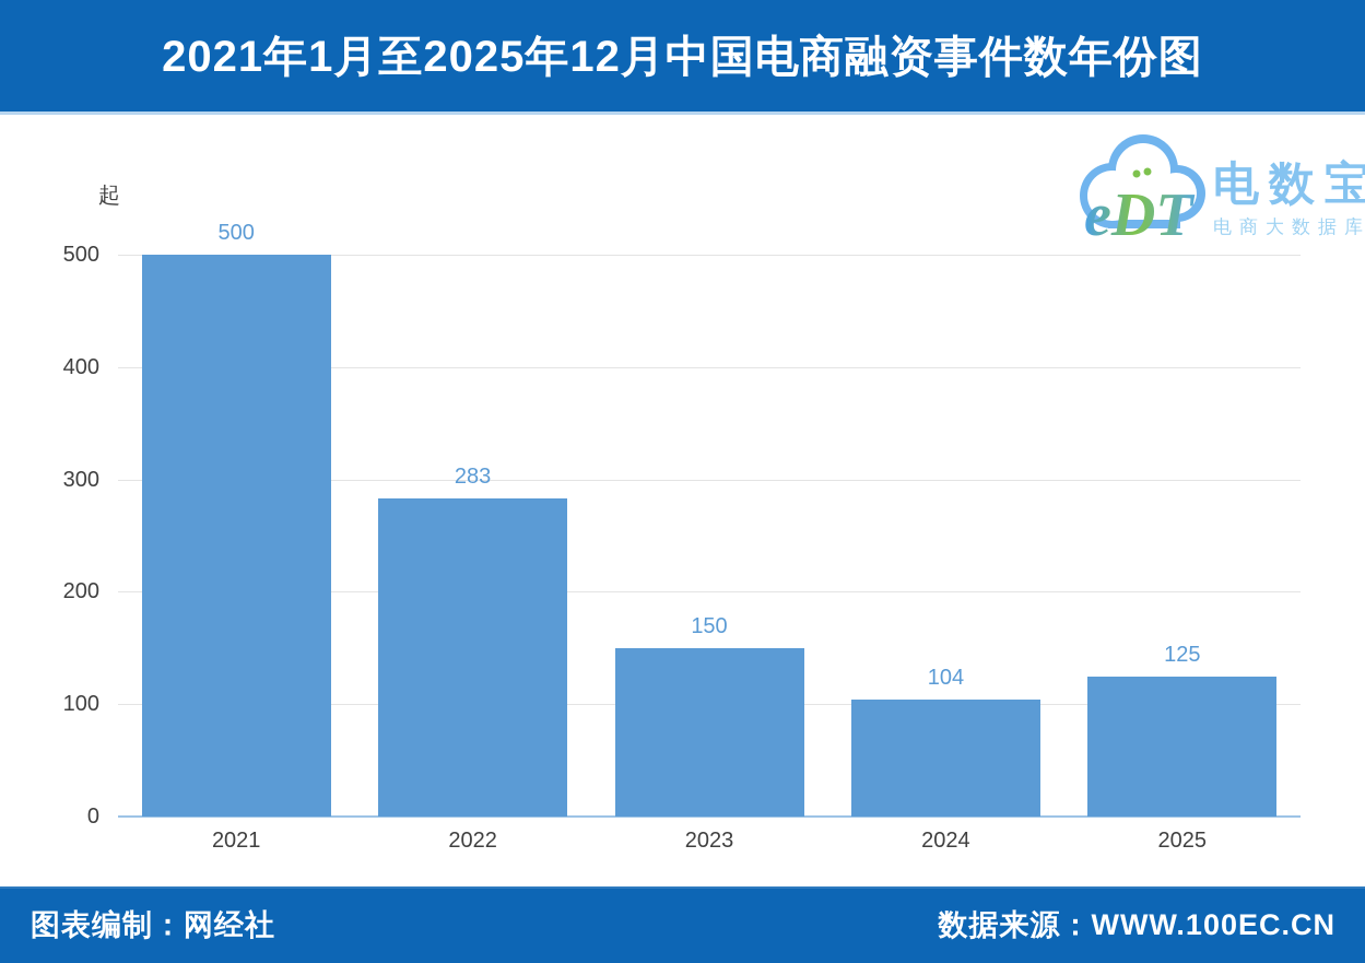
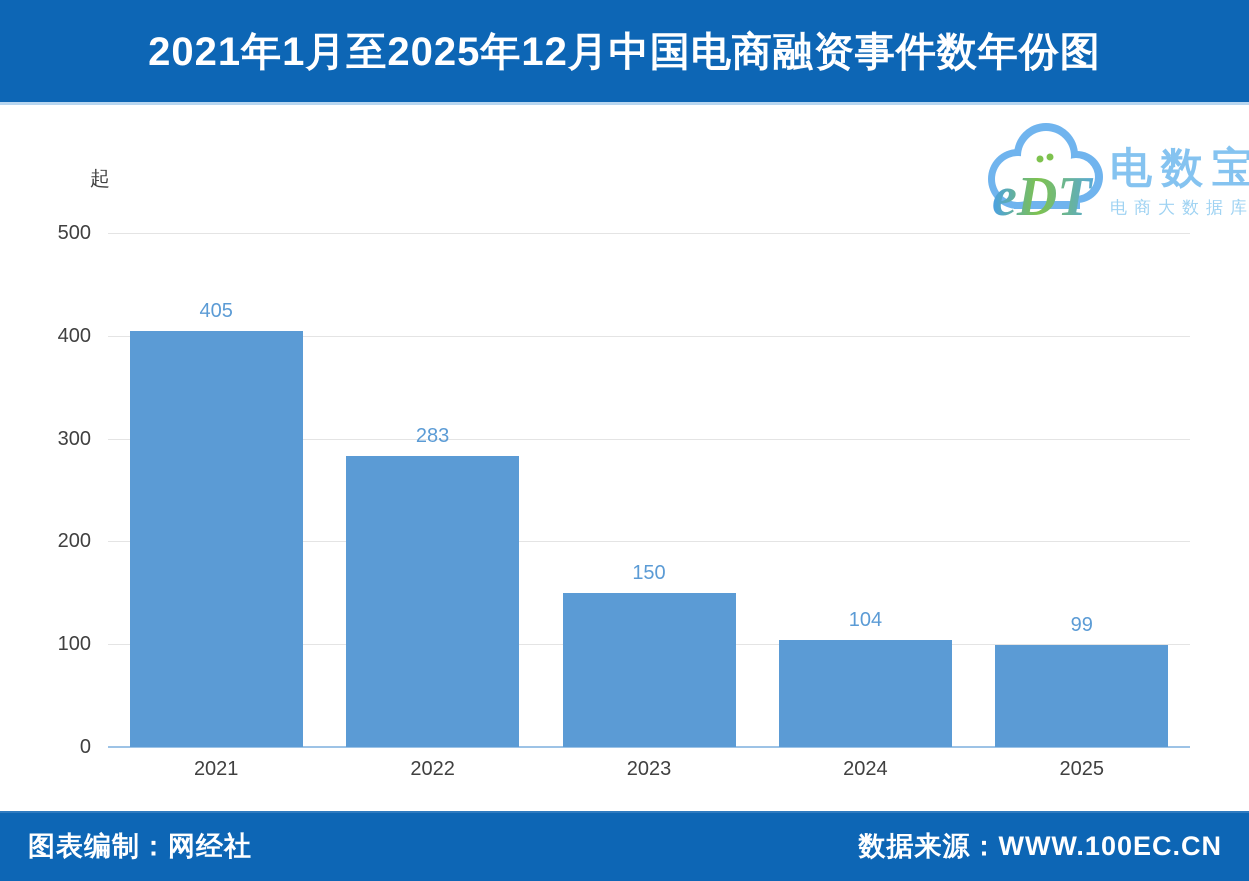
2021: 500 -> 405
2025: 125 -> 99
